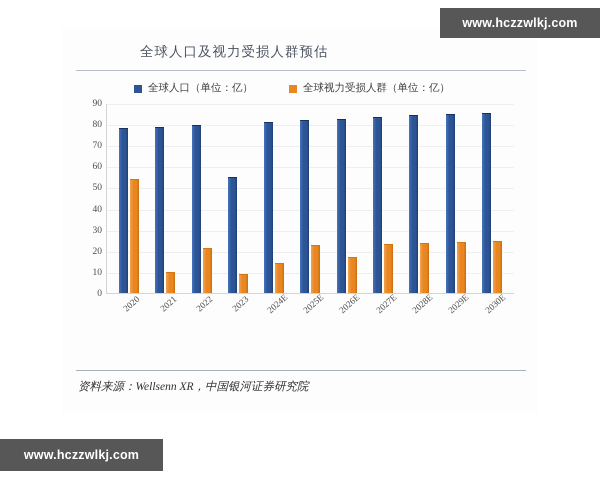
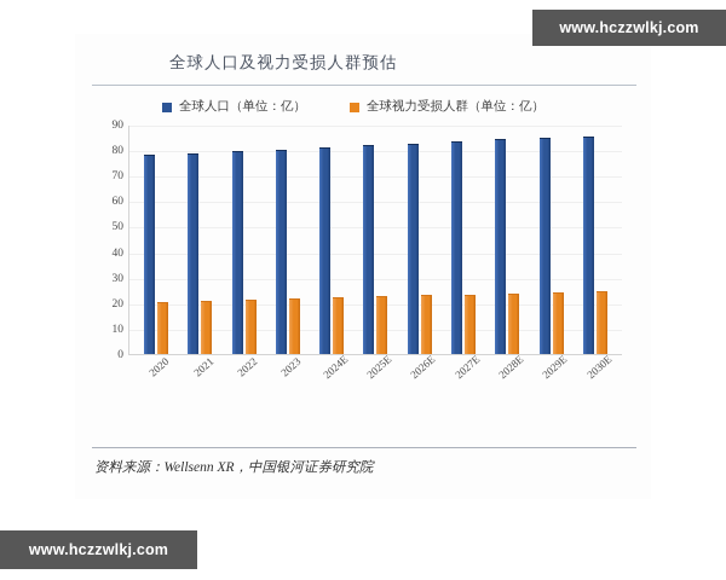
全球视力受损人群（单位：亿）/2020: 54 -> 20
全球视力受损人群（单位：亿）/2021: 10 -> 21
全球人口（单位：亿）/2023: 55 -> 80
全球视力受损人群（单位：亿）/2023: 9 -> 22
全球视力受损人群（单位：亿）/2024E: 14 -> 22
全球视力受损人群（单位：亿）/2026E: 17 -> 23
